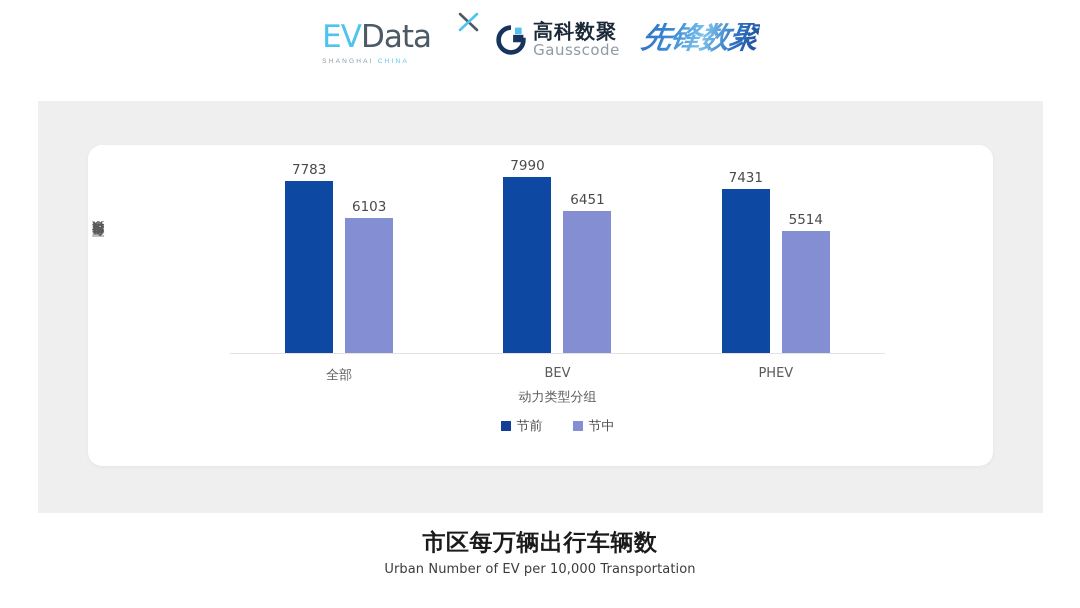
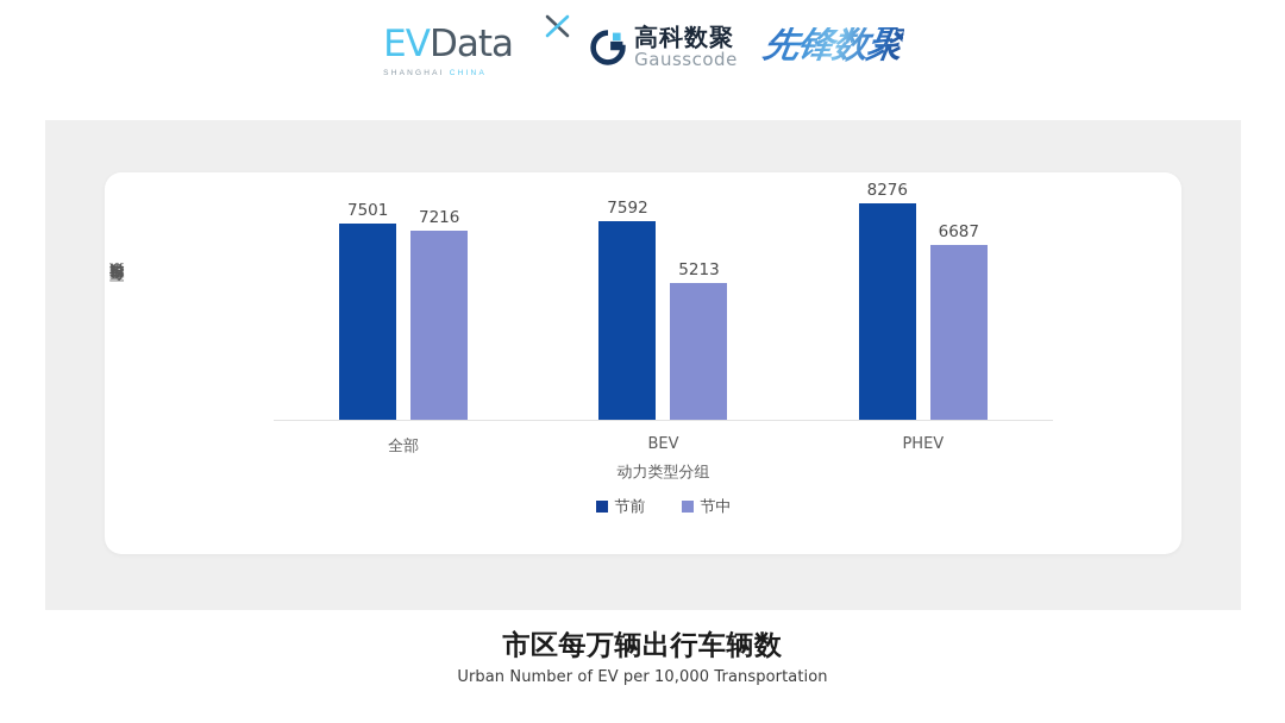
节前/全部: 7783 -> 7501
节中/全部: 6103 -> 7216
节前/BEV: 7990 -> 7592
节中/BEV: 6451 -> 5213
节前/PHEV: 7431 -> 8276
节中/PHEV: 5514 -> 6687
